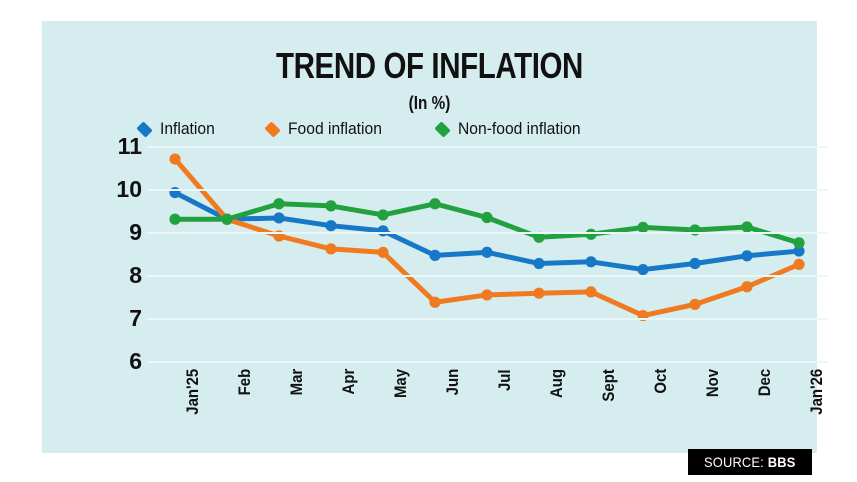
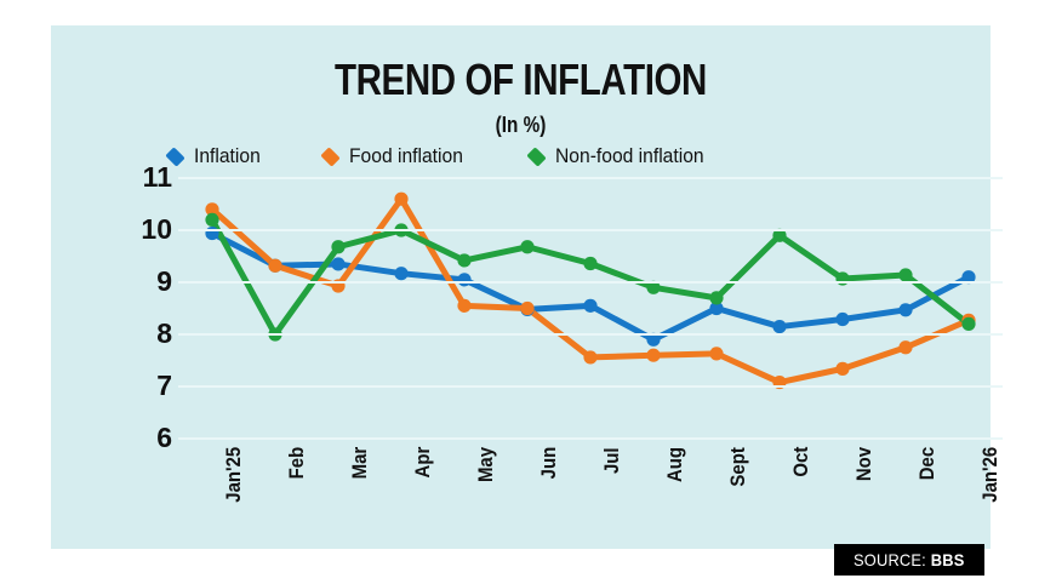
Food inflation/Jan'25: 10.7 -> 10.4
Non-food inflation/Jan'25: 9.3 -> 10.2
Non-food inflation/Feb: 9.3 -> 8.0
Food inflation/Apr: 8.6 -> 10.6
Non-food inflation/Apr: 9.6 -> 10.0
Food inflation/Jun: 7.4 -> 8.5
Inflation/Aug: 8.3 -> 7.9
Inflation/Sept: 8.3 -> 8.5
Non-food inflation/Sept: 9.0 -> 8.7
Non-food inflation/Oct: 9.1 -> 9.9
Inflation/Jan'26: 8.6 -> 9.1
Non-food inflation/Jan'26: 8.8 -> 8.2
